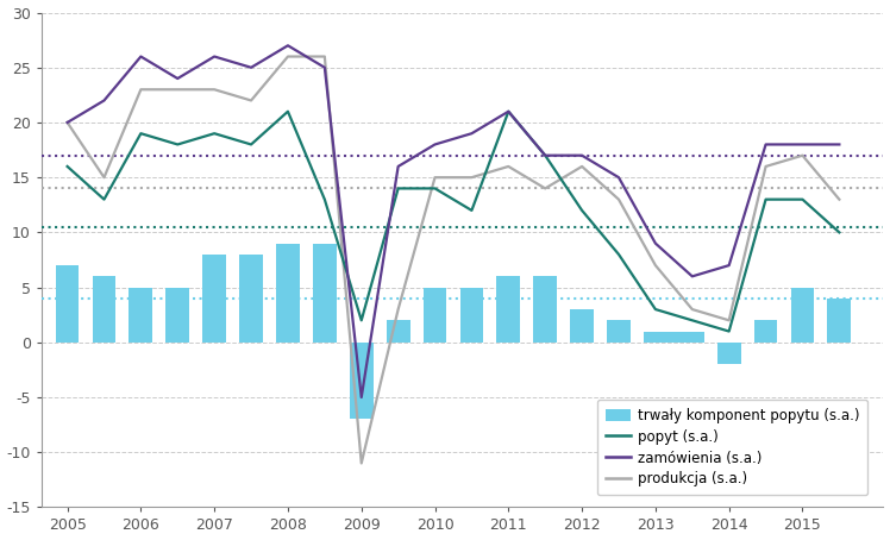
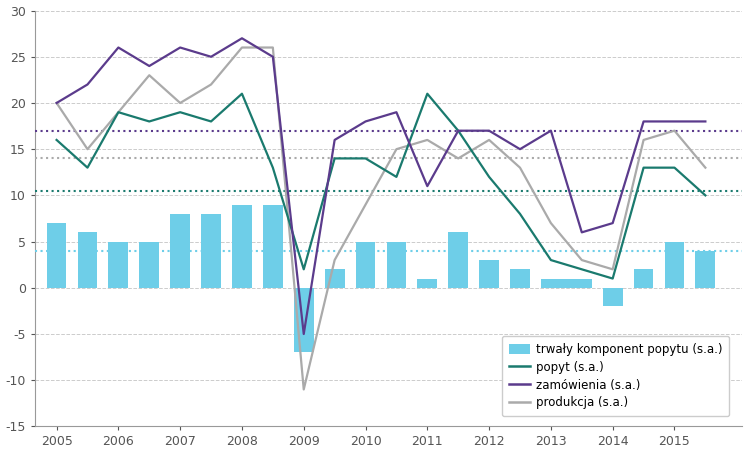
produkcja (s.a.)/2006: 23 -> 19
produkcja (s.a.)/2007: 23 -> 20
produkcja (s.a.)/2010: 15 -> 9
zamówienia (s.a.)/2011: 21 -> 11
trwały komponent popytu (s.a.)/2011: 6 -> 1
zamówienia (s.a.)/2013: 9 -> 17
